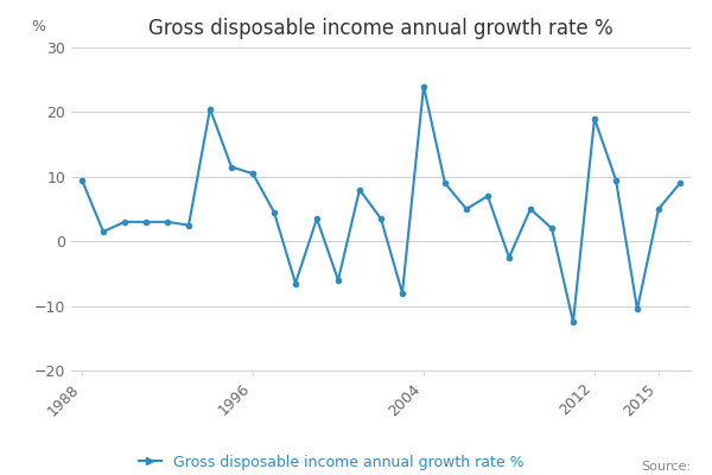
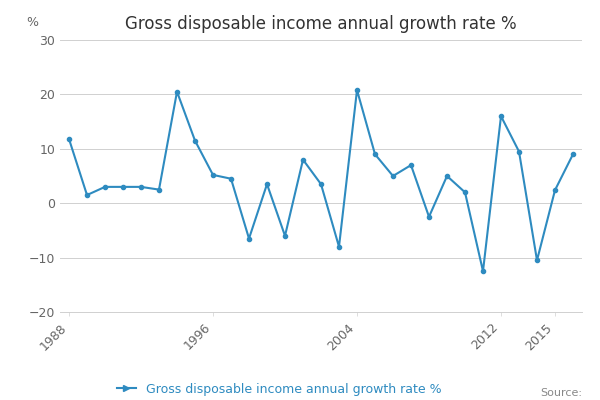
1988: 9.5 -> 11.8
1996: 10.5 -> 5.2
2004: 24.0 -> 20.8
2012: 19.0 -> 16.0
2015: 5.0 -> 2.4
